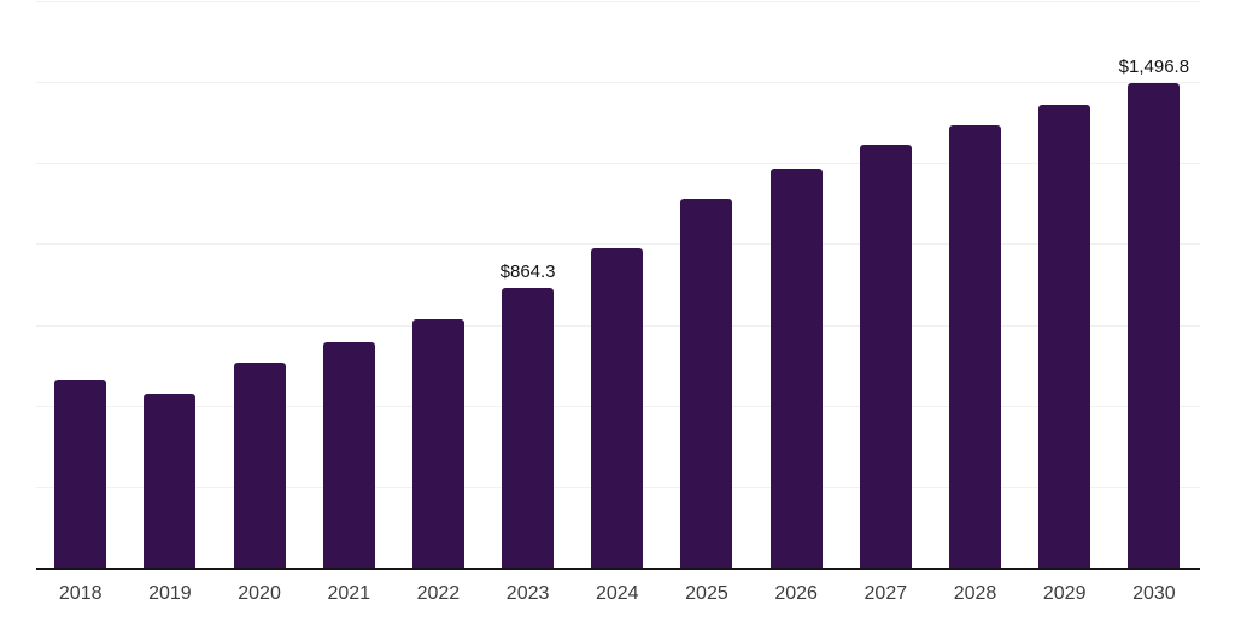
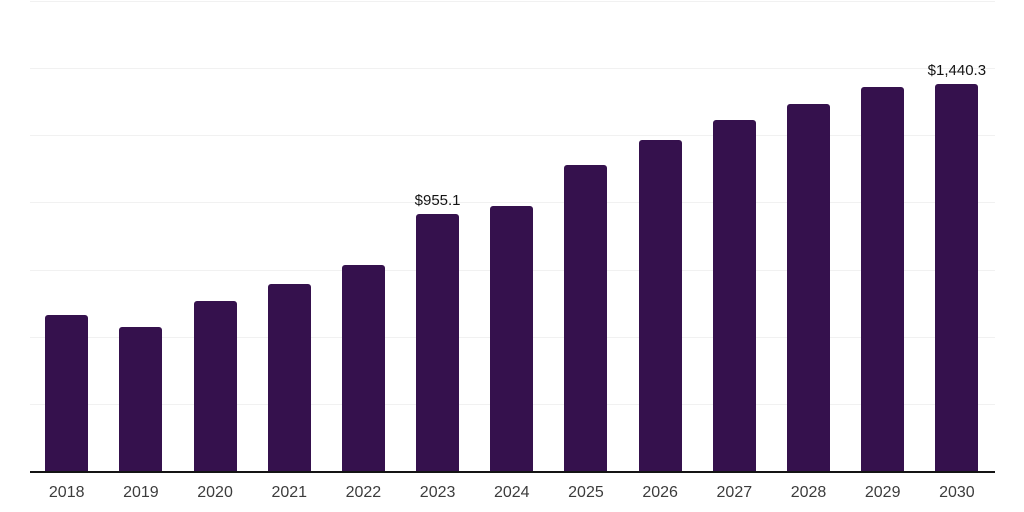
2023: $864.3 -> $955.1
2030: $1,496.8 -> $1,440.3
